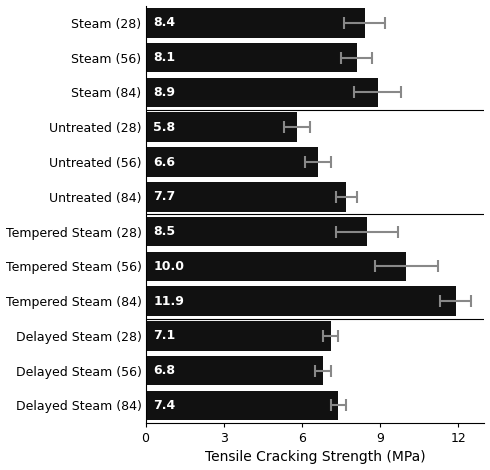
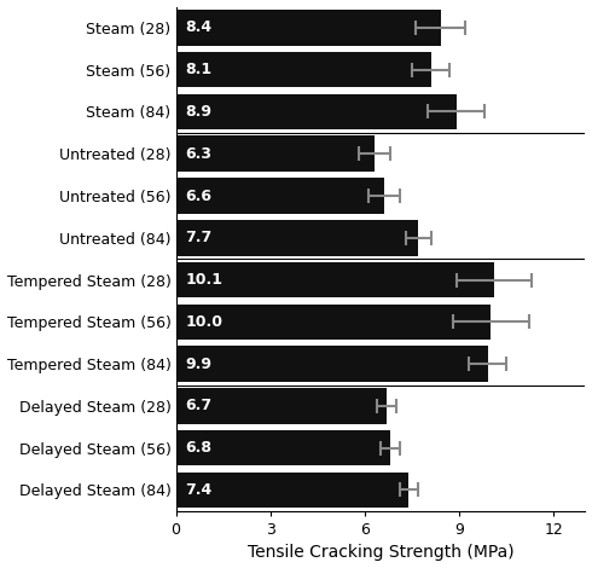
Untreated (28): 5.8 -> 6.3
Tempered Steam (28): 8.5 -> 10.1
Tempered Steam (84): 11.9 -> 9.9
Delayed Steam (28): 7.1 -> 6.7
